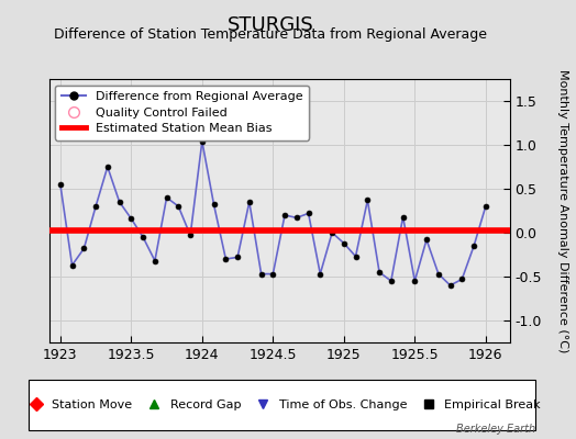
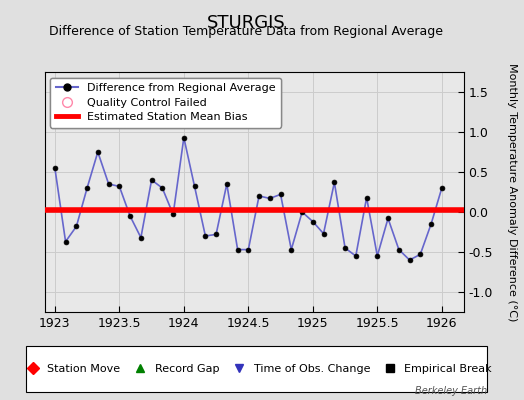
1923.5: 0.16 -> 0.32
1924: 1.04 -> 0.93
